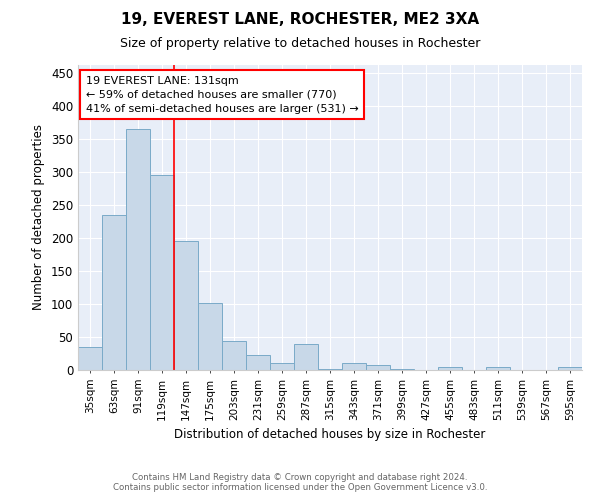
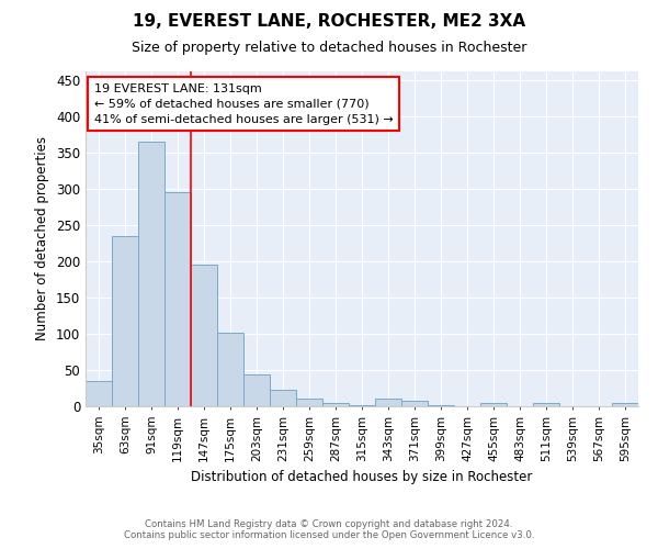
287sqm: 40 -> 5
